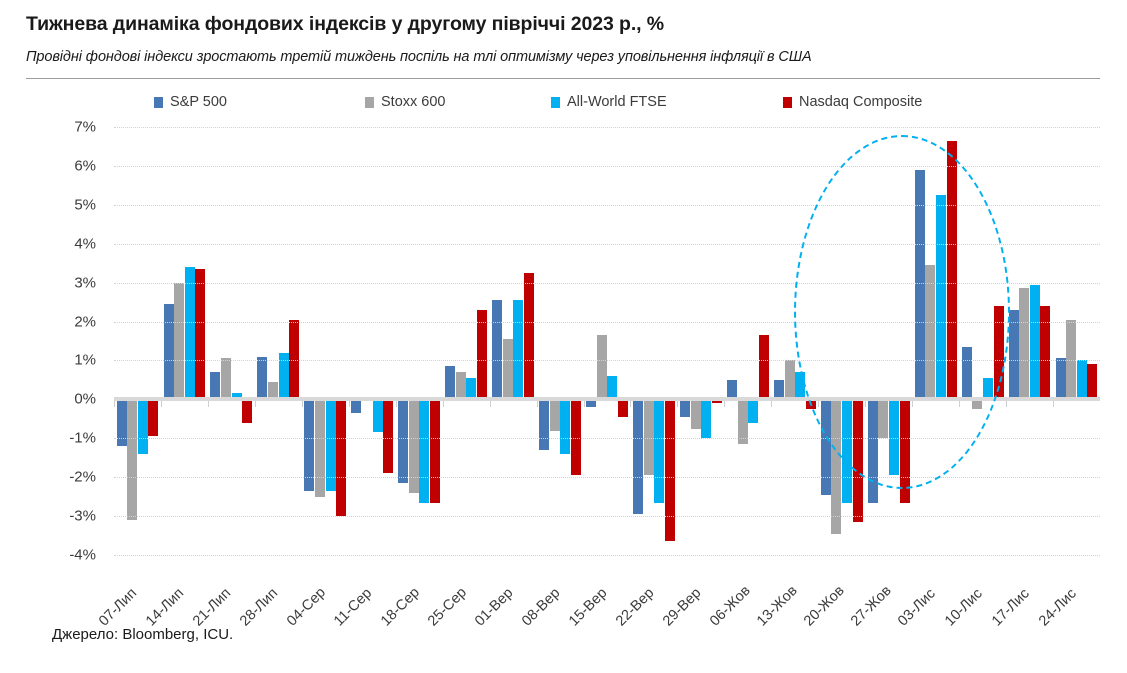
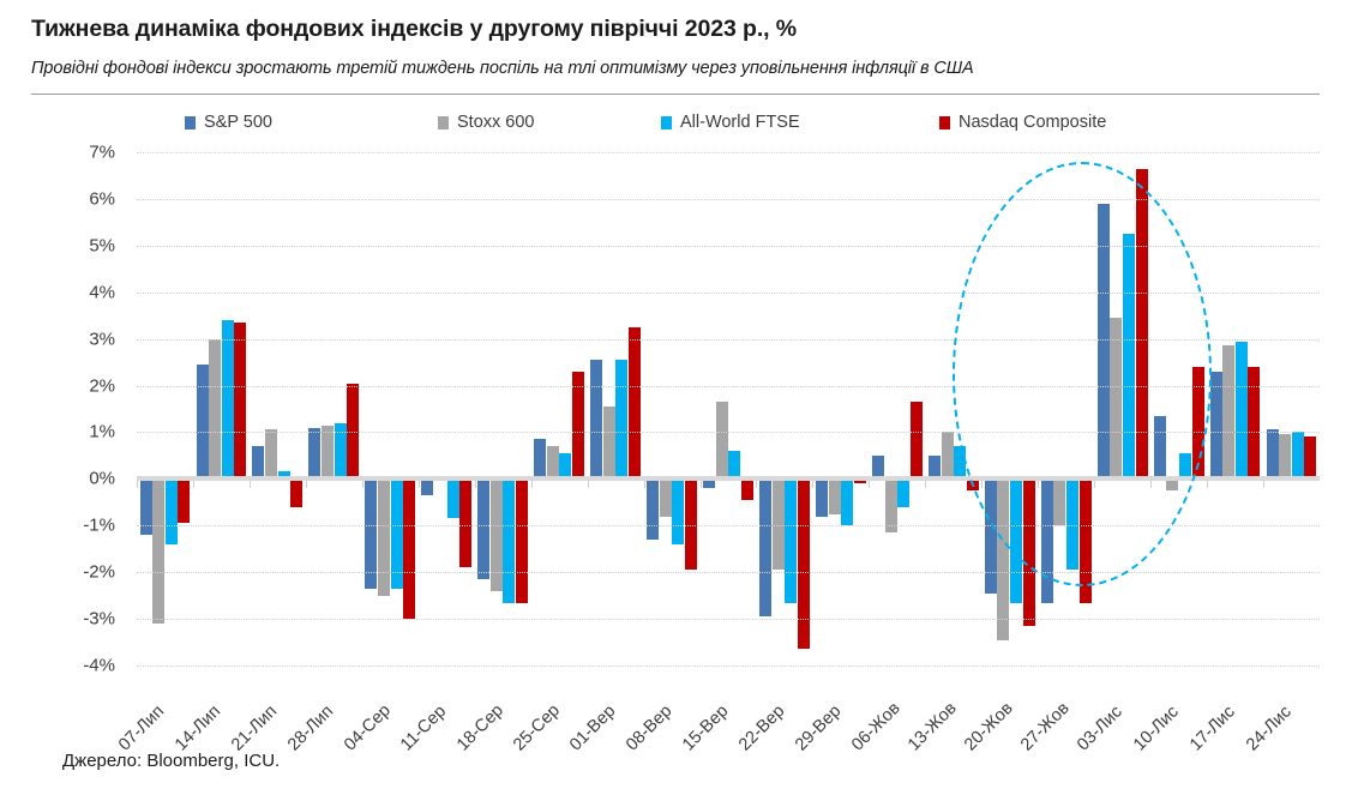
Stoxx 600/28-Лип: 0.4% -> 1.1%
S&P 500/29-Вер: -0.4% -> -0.8%
Stoxx 600/24-Лис: 2.0% -> 0.9%
